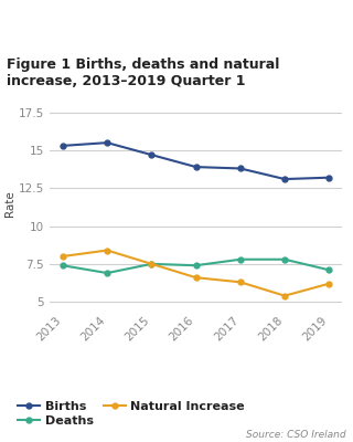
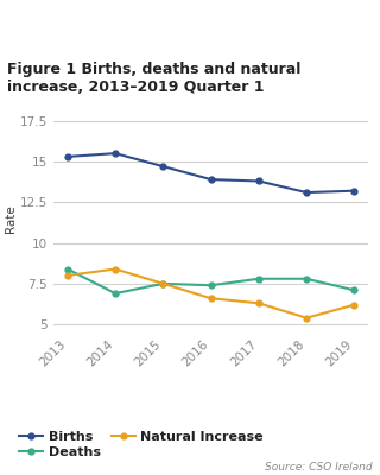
Deaths/2013: 7.4 -> 8.4
